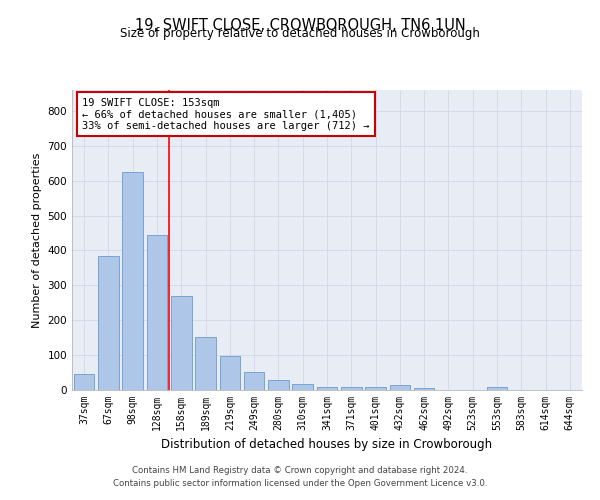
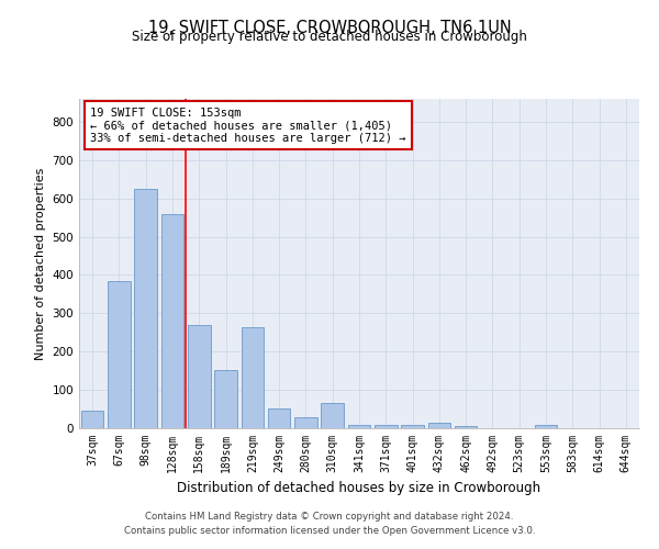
128sqm: 445 -> 560
219sqm: 98 -> 265
310sqm: 18 -> 65
